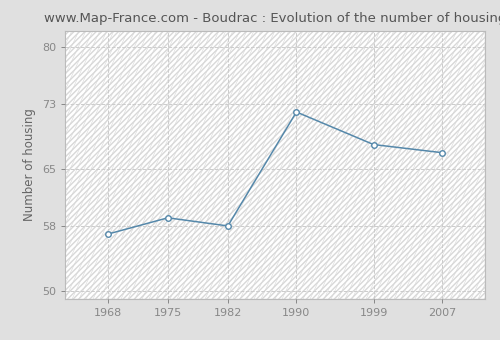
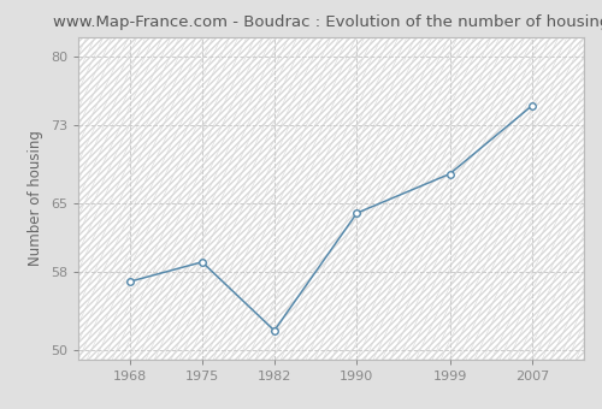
1982: 58 -> 52
1990: 72 -> 64
2007: 67 -> 75
